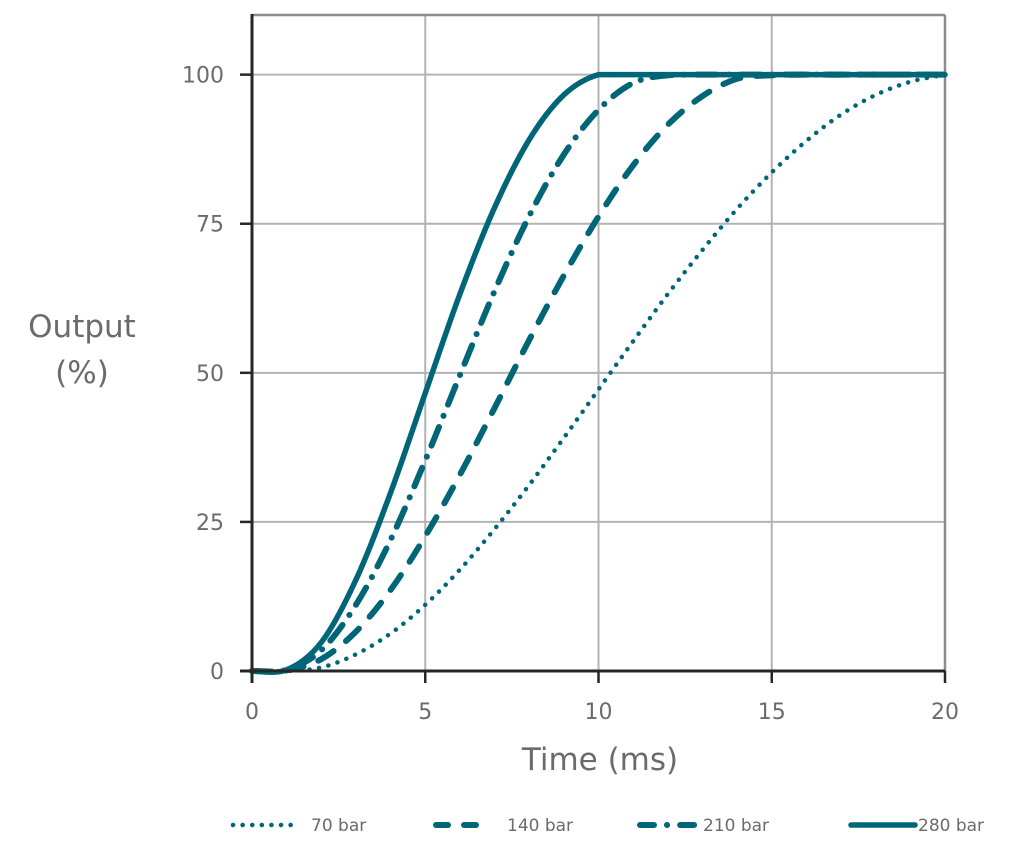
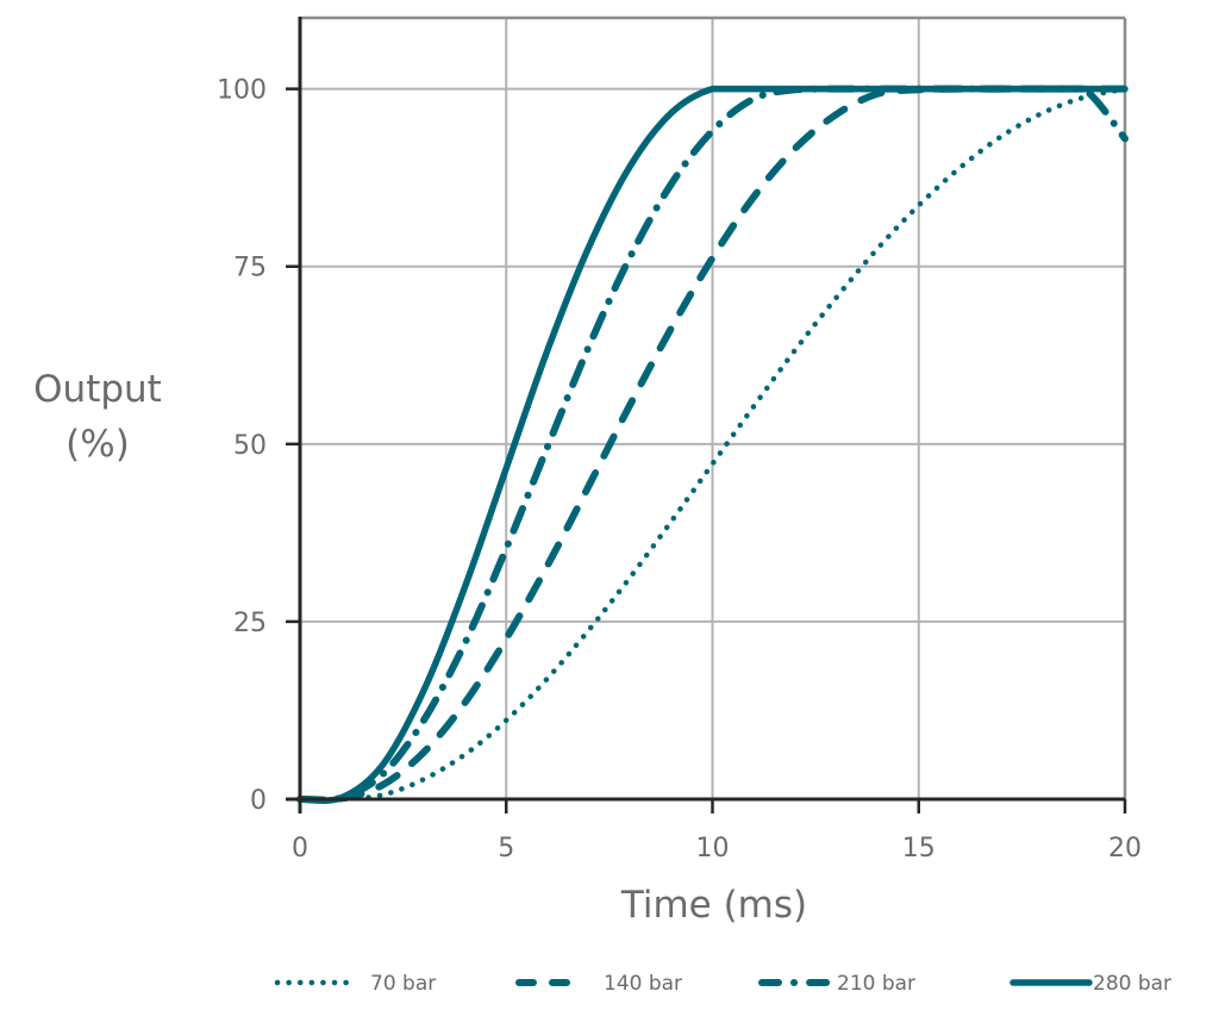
210 bar/20: 100 -> 93
